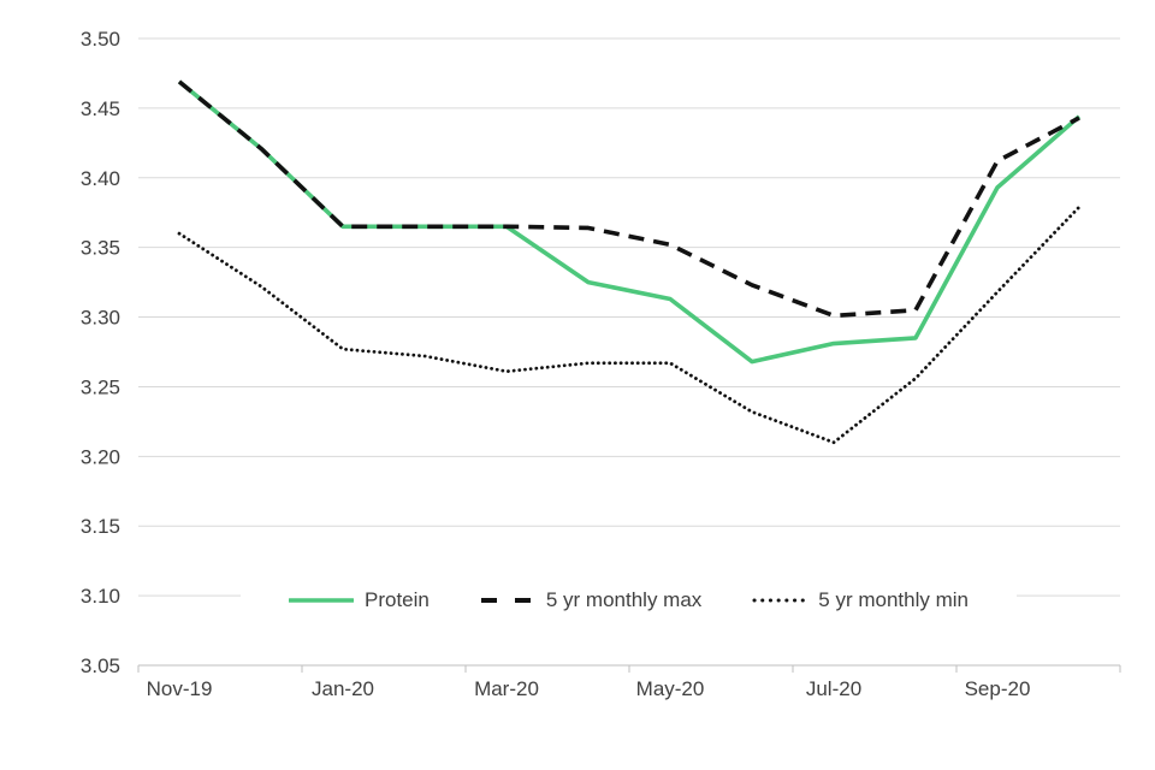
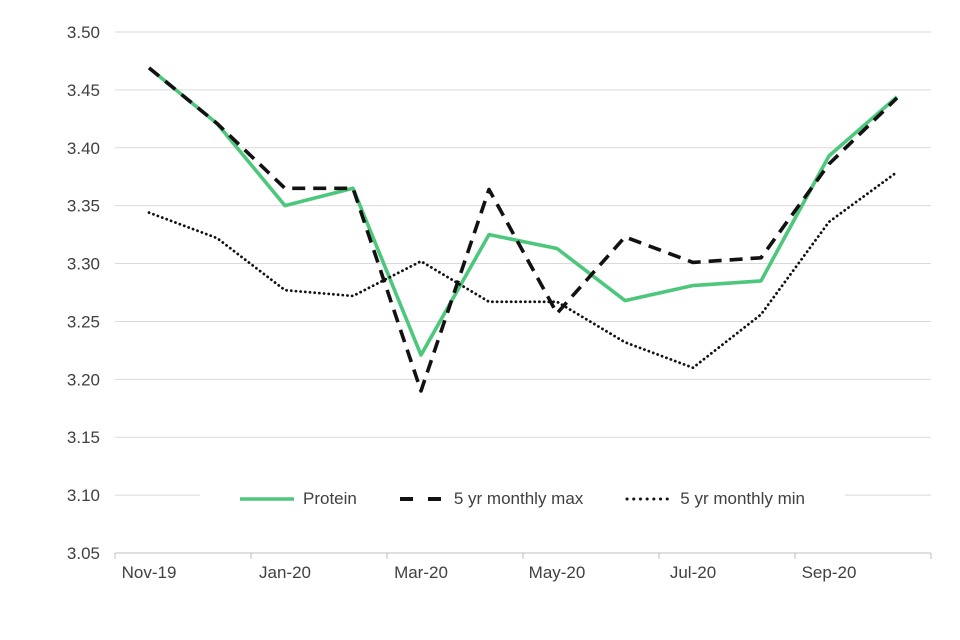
5 yr monthly min/Nov-19: 3.360 -> 3.344
Protein/Jan-20: 3.365 -> 3.350
Protein/Mar-20: 3.365 -> 3.221
5 yr monthly max/Mar-20: 3.365 -> 3.190
5 yr monthly min/Mar-20: 3.261 -> 3.302
5 yr monthly max/May-20: 3.352 -> 3.257
5 yr monthly max/Sep-20: 3.412 -> 3.386
5 yr monthly min/Sep-20: 3.318 -> 3.336
